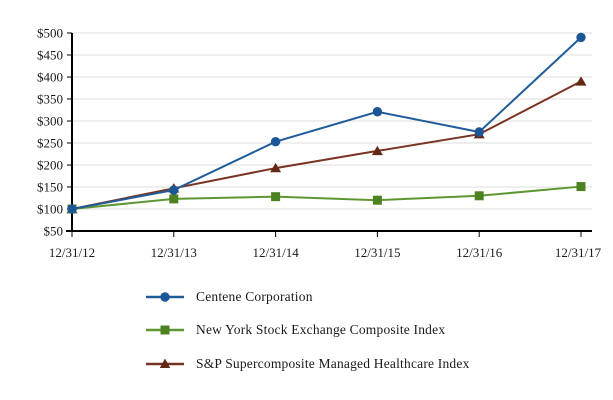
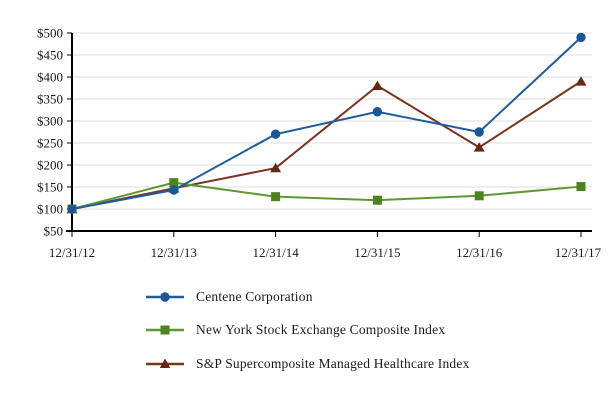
New York Stock Exchange Composite Index/12/31/13: $120 -> $160
Centene Corporation/12/31/14: $250 -> $270
S&P Supercomposite Managed Healthcare Index/12/31/15: $230 -> $380
S&P Supercomposite Managed Healthcare Index/12/31/16: $270 -> $240
